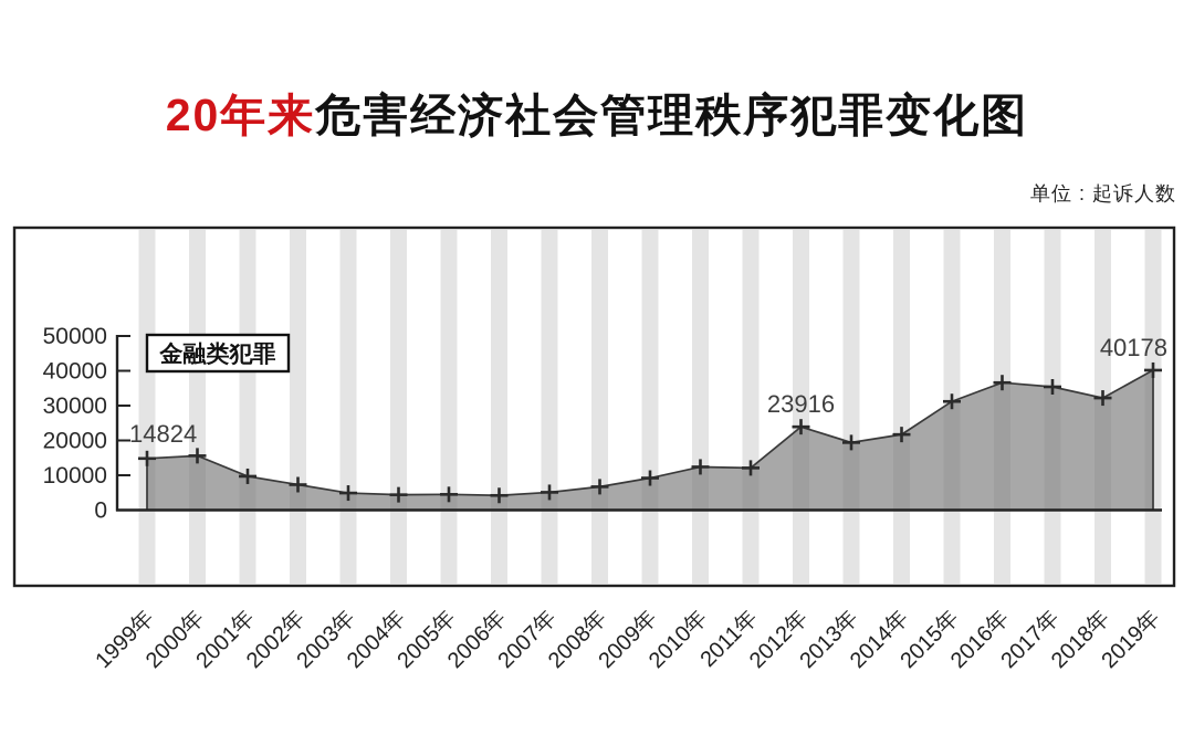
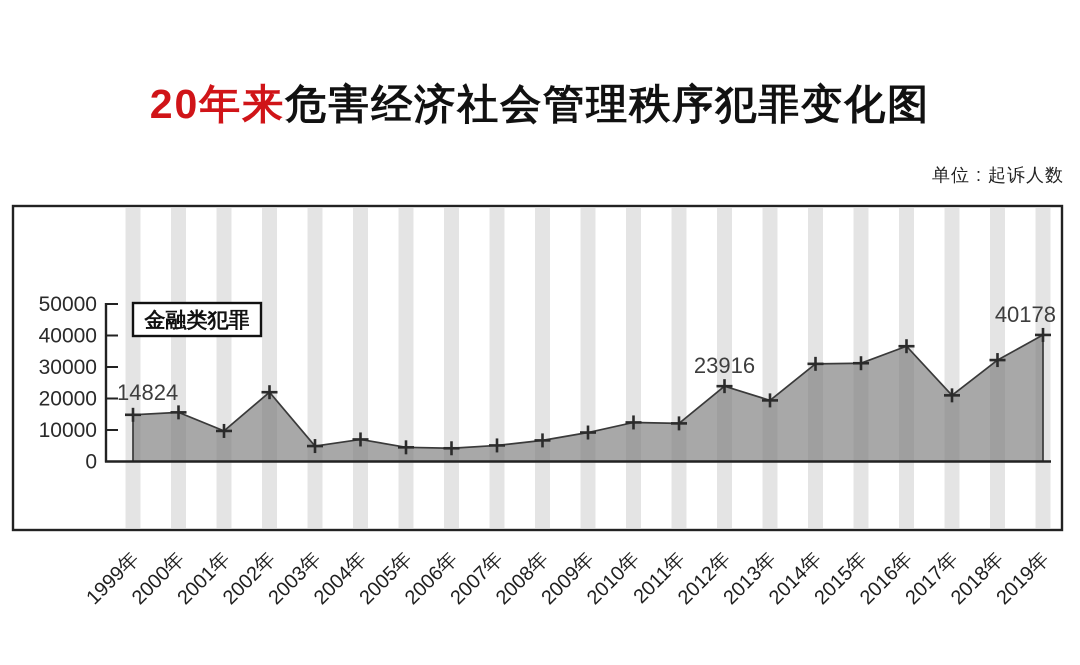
2002年: 7000 -> 22000
2004年: 4000 -> 7000
2014年: 22000 -> 31000
2017年: 35000 -> 21000
